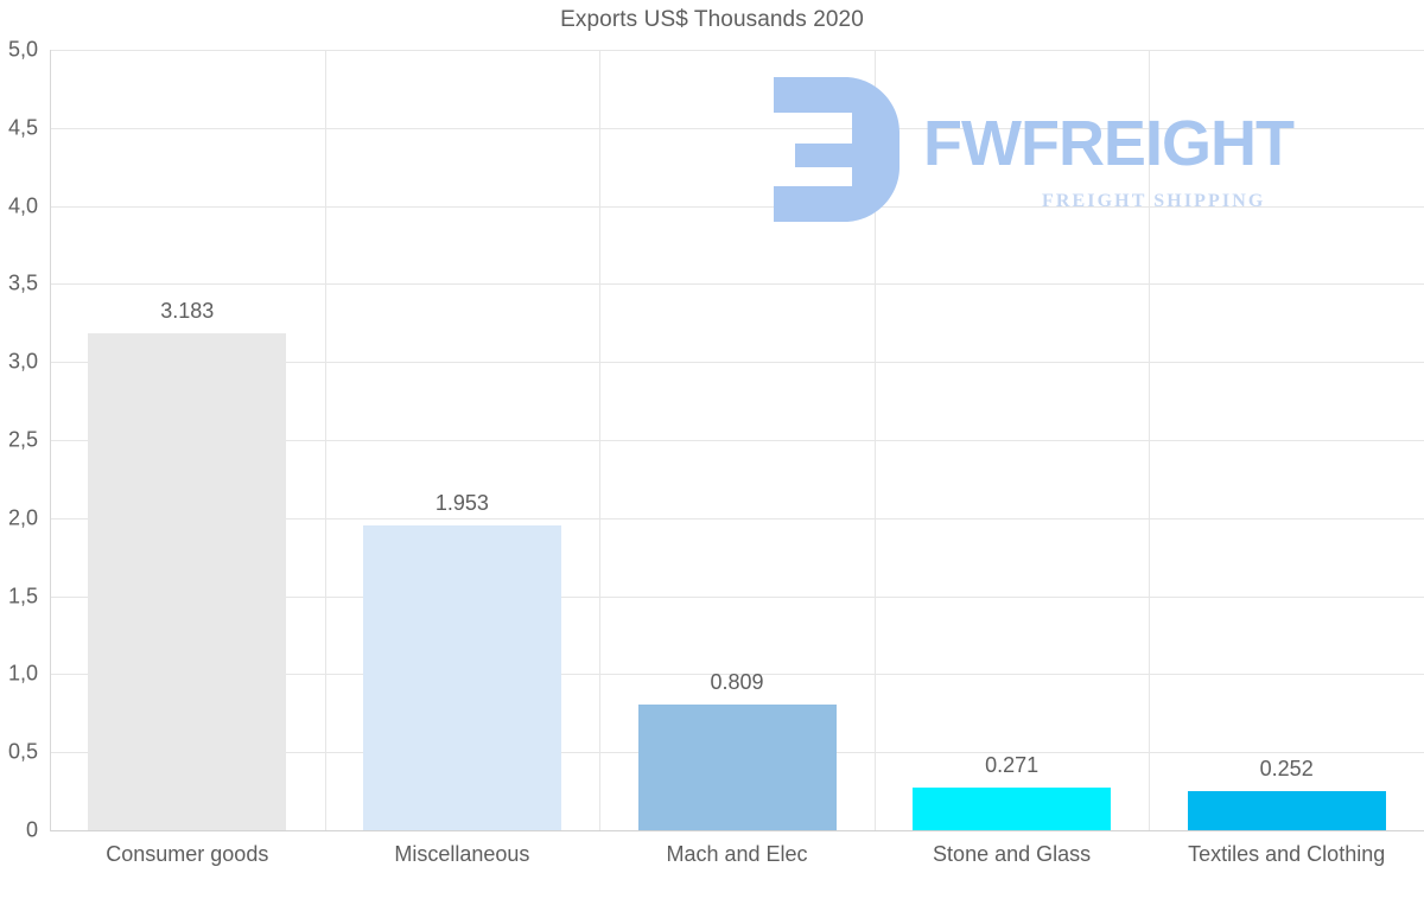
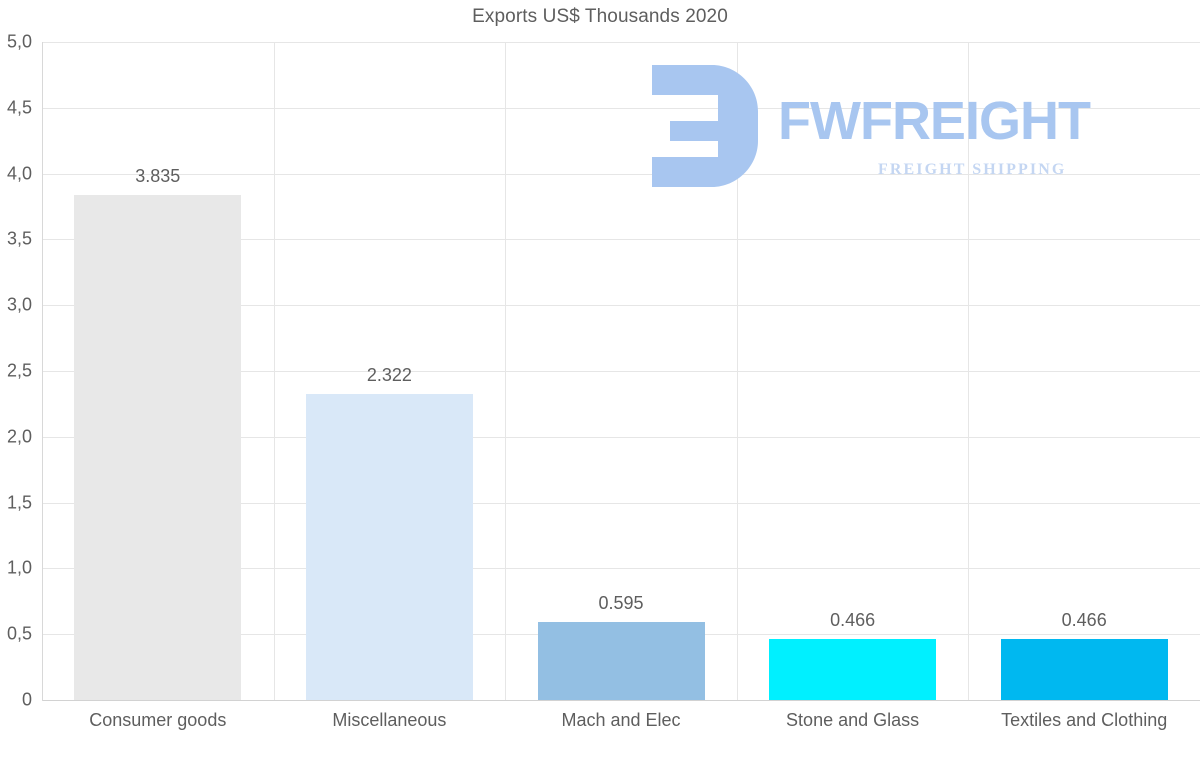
Consumer goods: 3.183 -> 3.835
Miscellaneous: 1.953 -> 2.322
Mach and Elec: 0.809 -> 0.595
Stone and Glass: 0.271 -> 0.466
Textiles and Clothing: 0.252 -> 0.466
